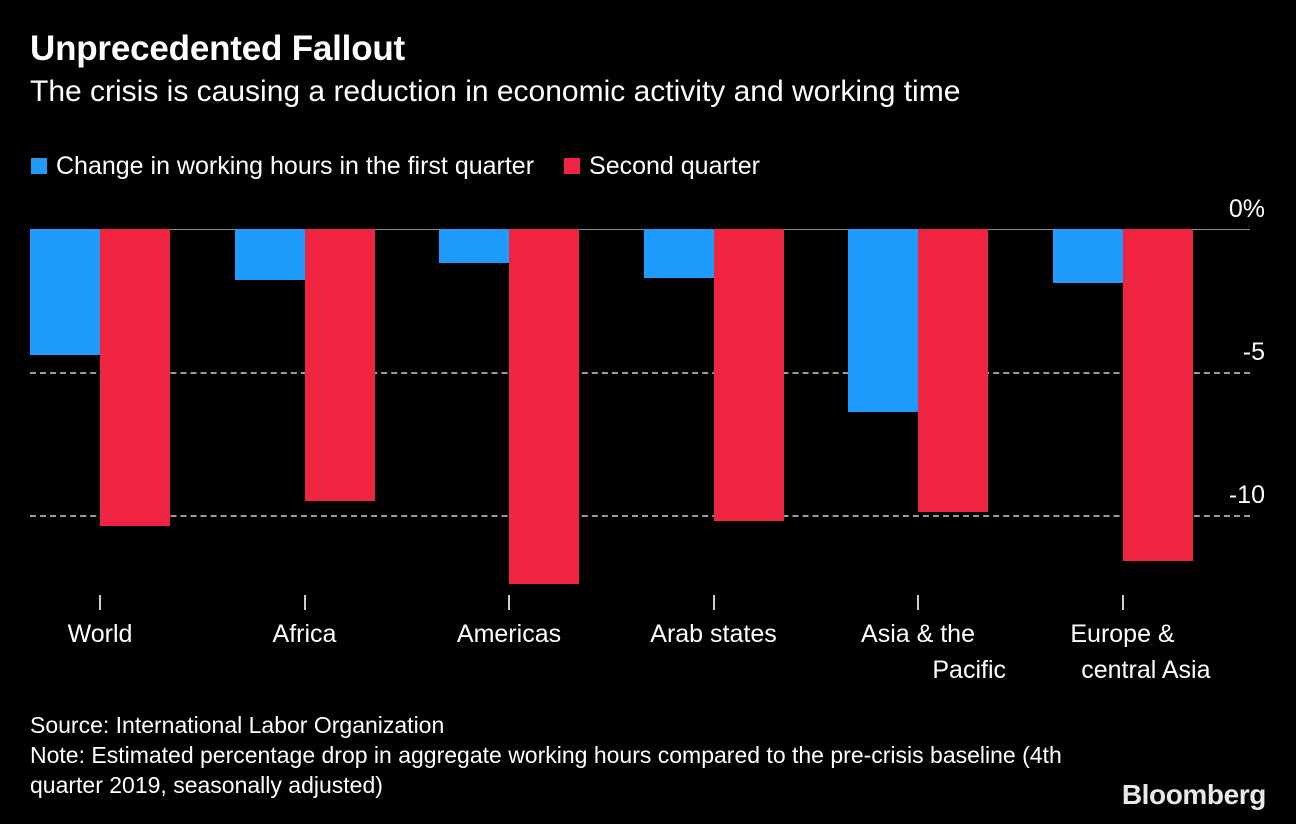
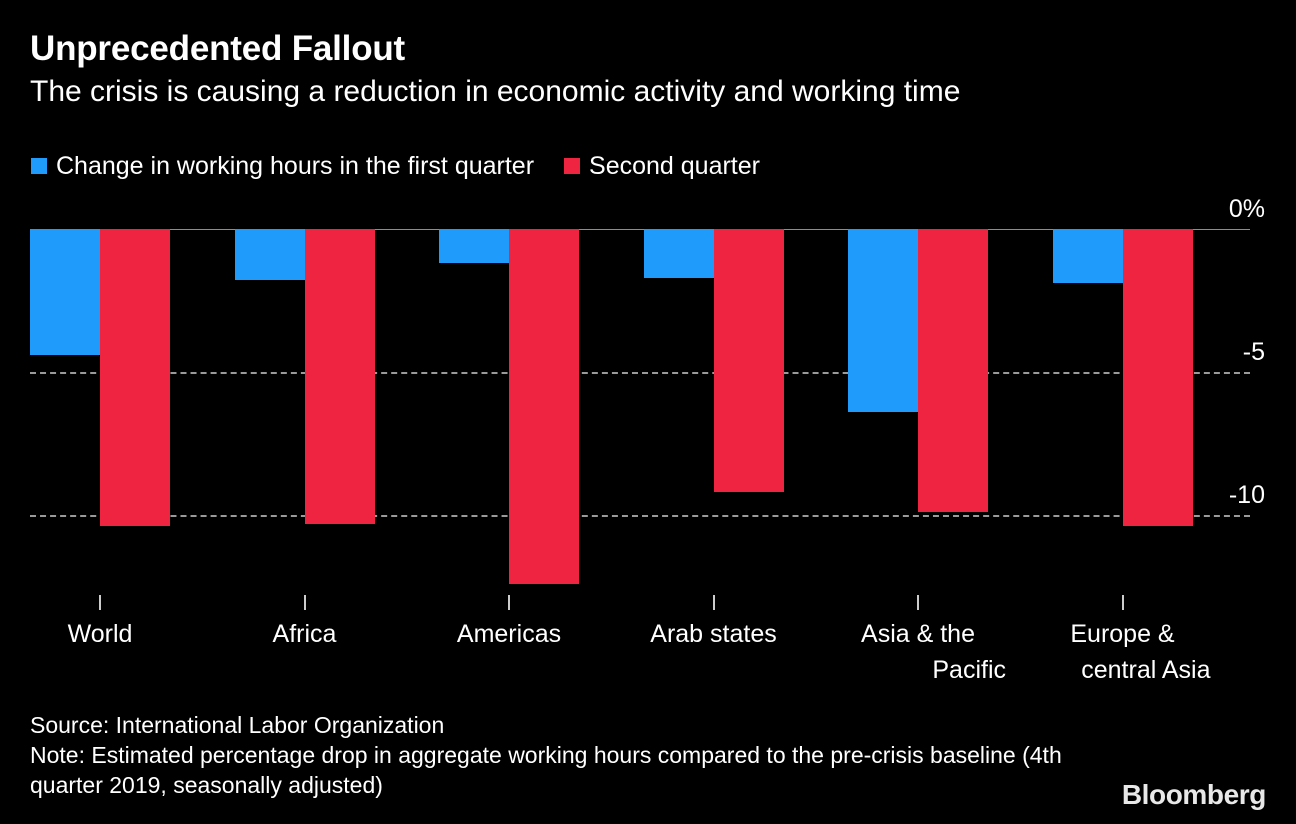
Second quarter/Africa: -9.5% -> -10.3%
Second quarter/Arab states: -10.2% -> -9.2%
Second quarter/Europe & central Asia: -11.6% -> -10.4%
